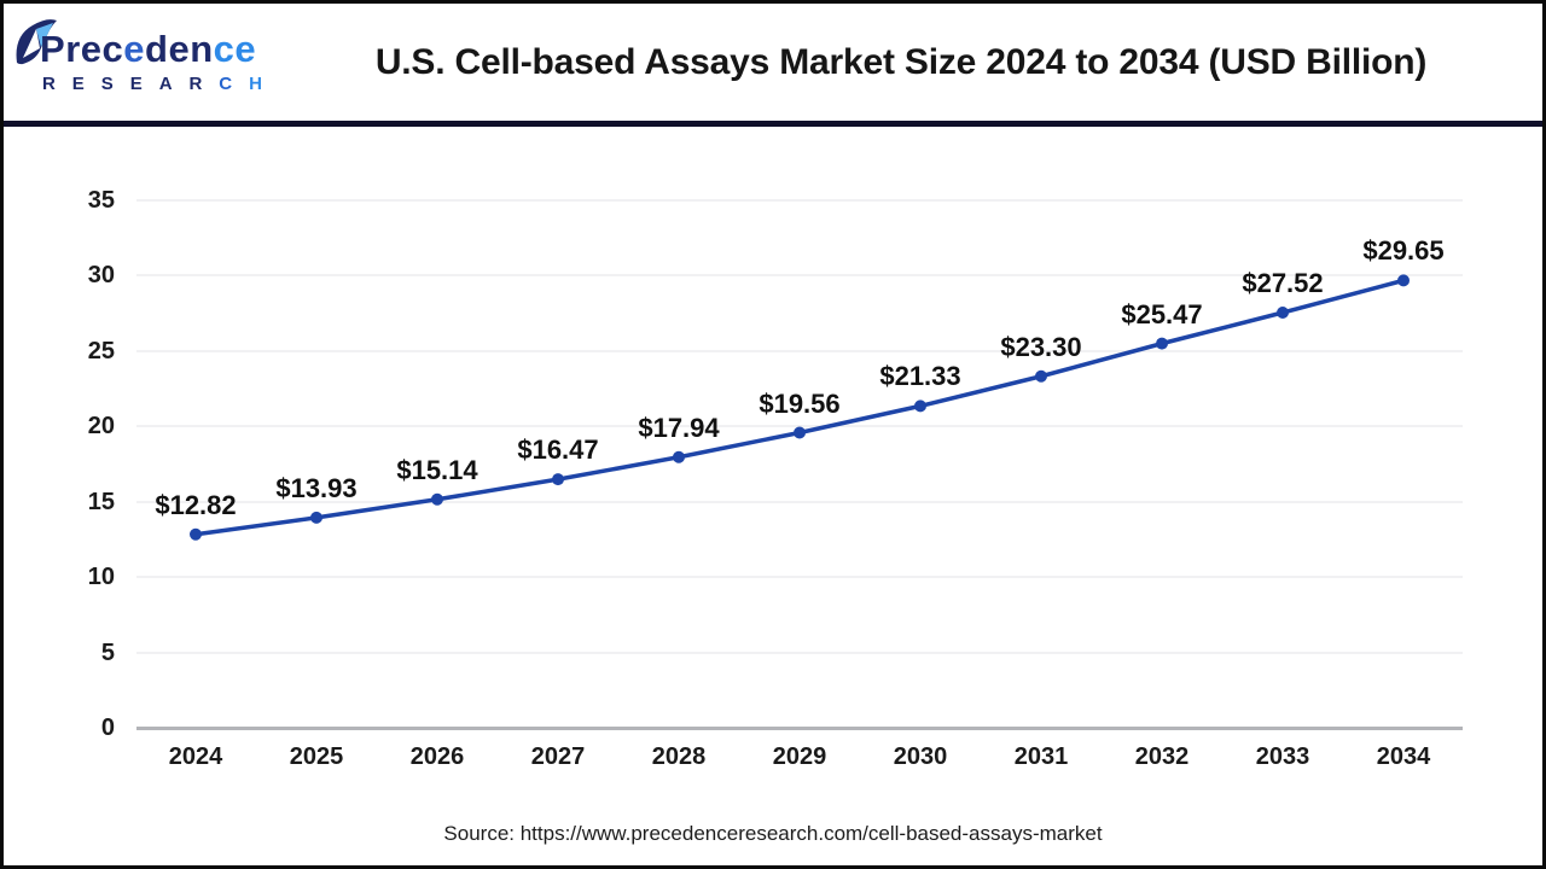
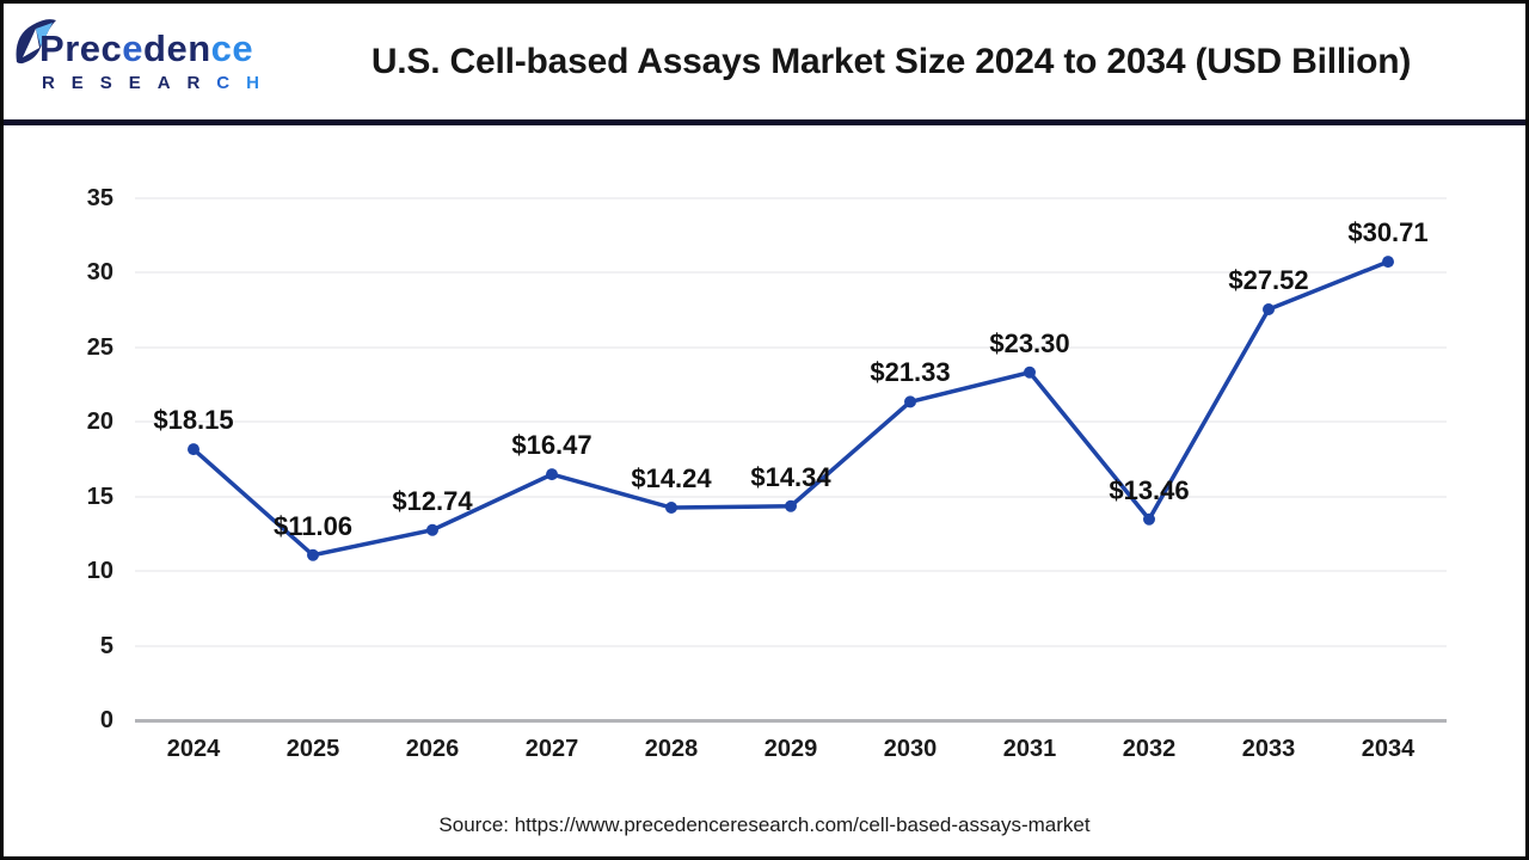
2024: $12.82 -> $18.15
2025: $13.93 -> $11.06
2026: $15.14 -> $12.74
2028: $17.94 -> $14.24
2029: $19.56 -> $14.34
2032: $25.47 -> $13.46
2034: $29.65 -> $30.71
